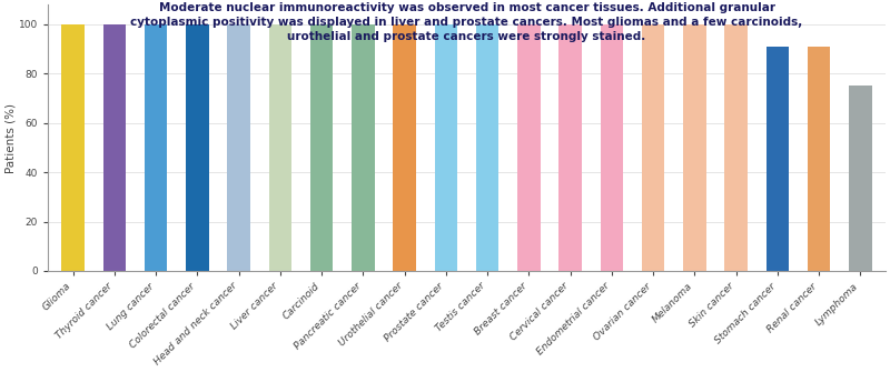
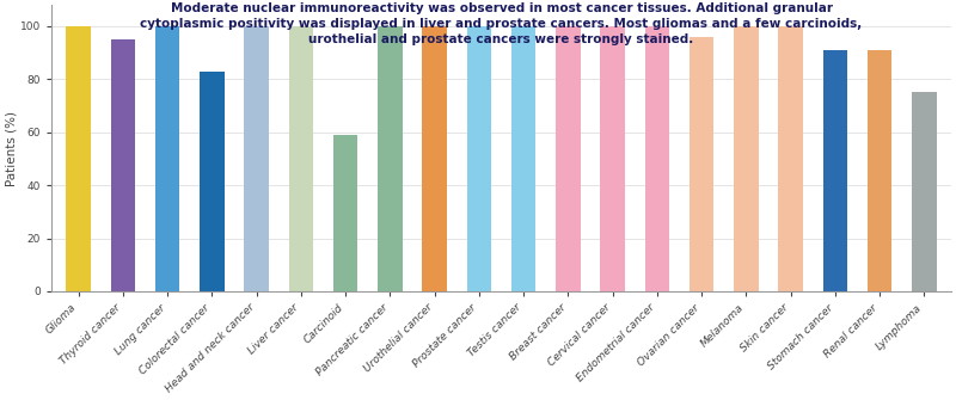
Thyroid cancer: 100 -> 95
Colorectal cancer: 100 -> 83
Carcinoid: 100 -> 59
Ovarian cancer: 100 -> 96
